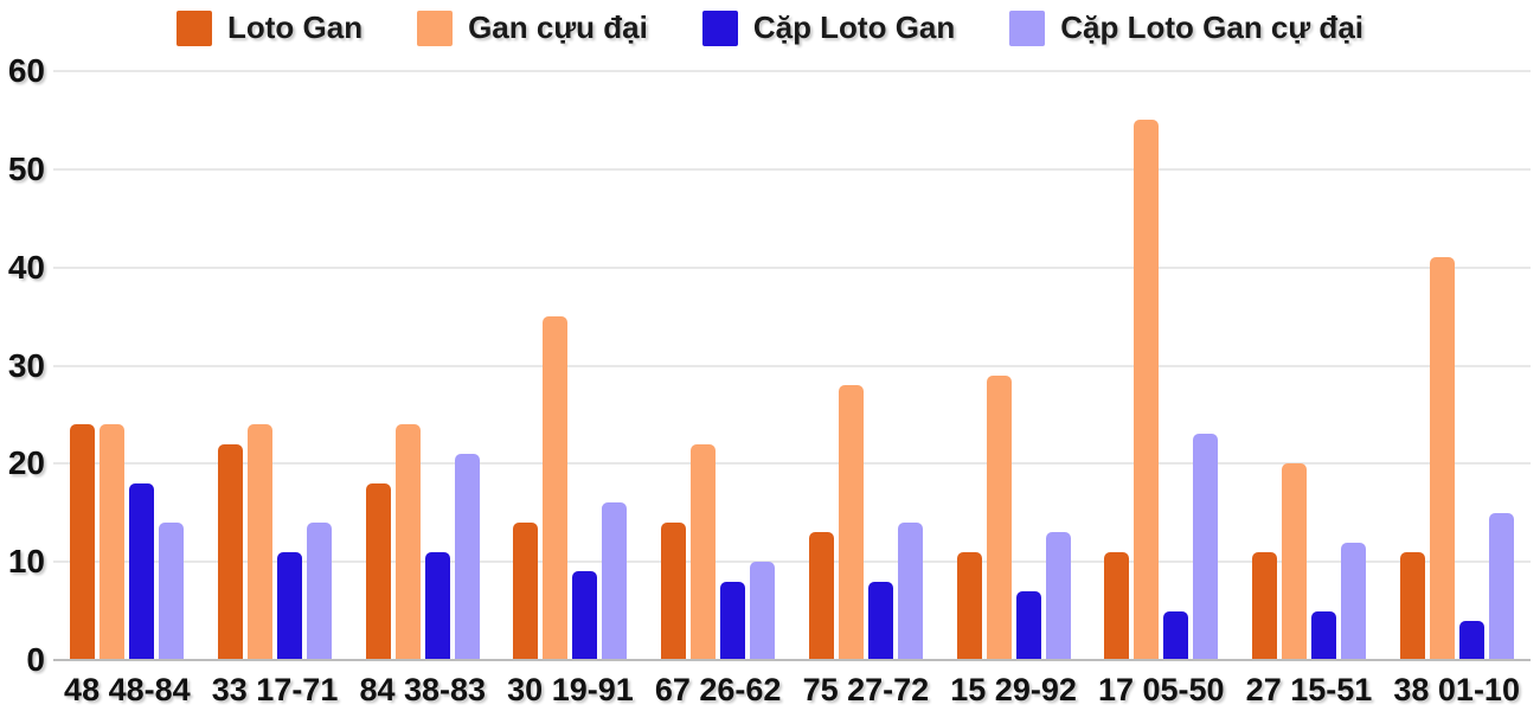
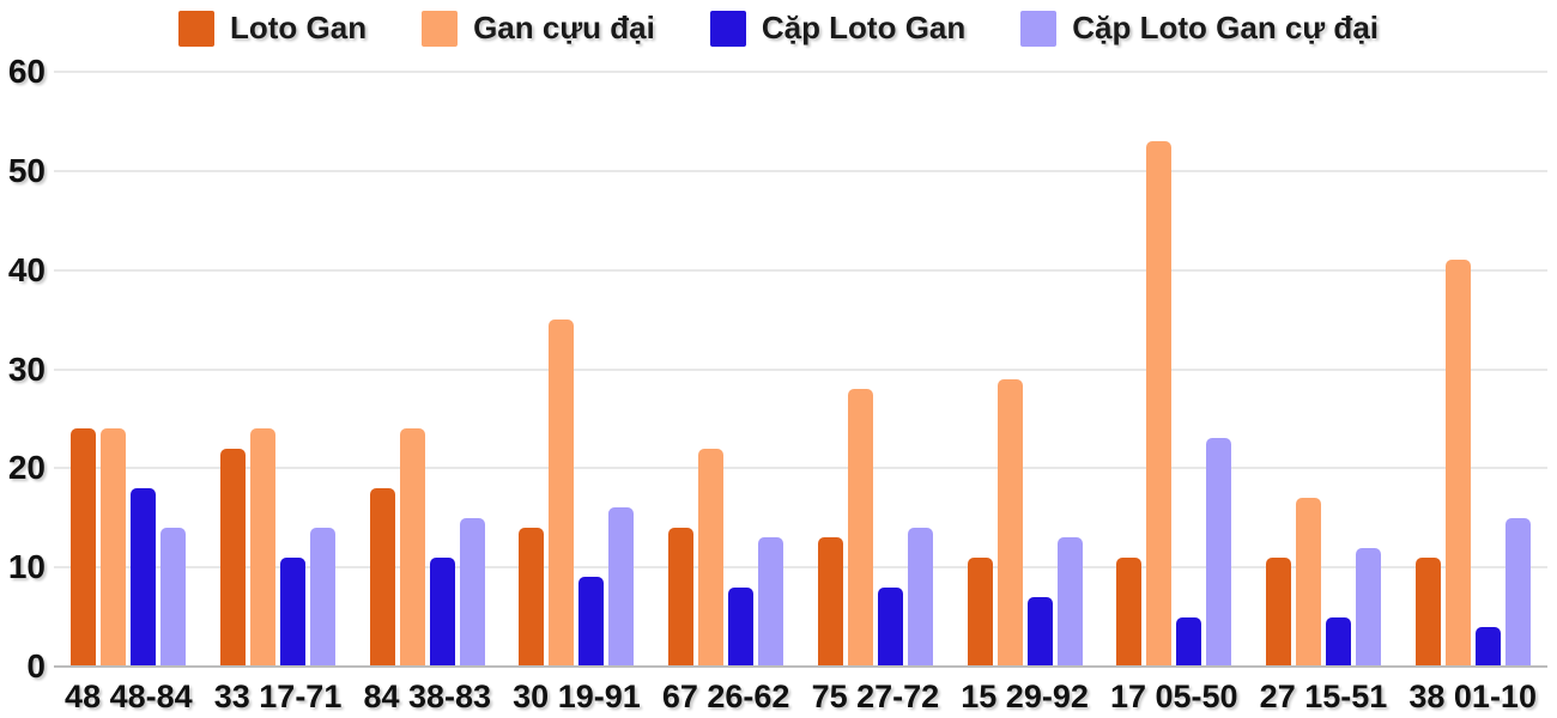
Cặp Loto Gan cự đại/84 38-83: 21 -> 15
Cặp Loto Gan cự đại/67 26-62: 10 -> 13
Gan cựu đại/17 05-50: 55 -> 53
Gan cựu đại/27 15-51: 20 -> 17
